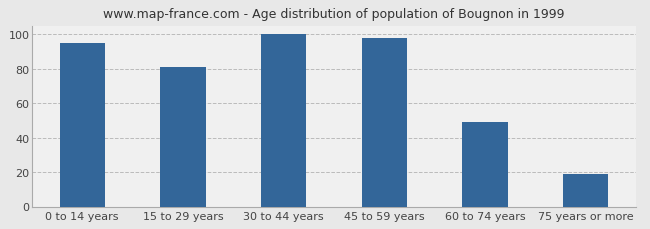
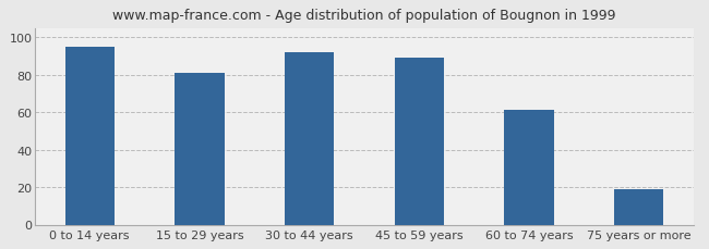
30 to 44 years: 100 -> 92
45 to 59 years: 98 -> 89
60 to 74 years: 49 -> 61
